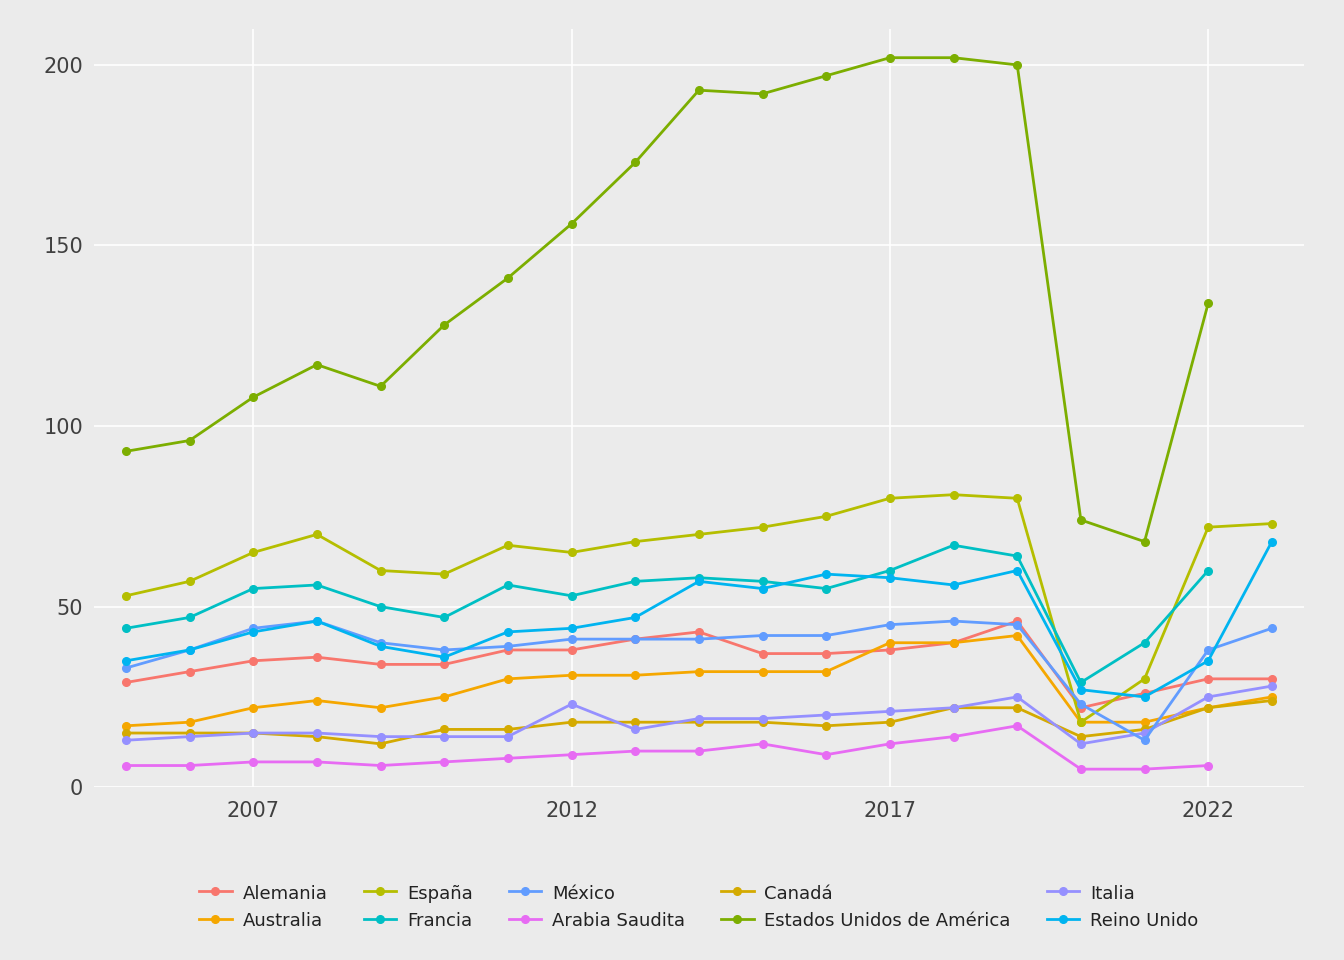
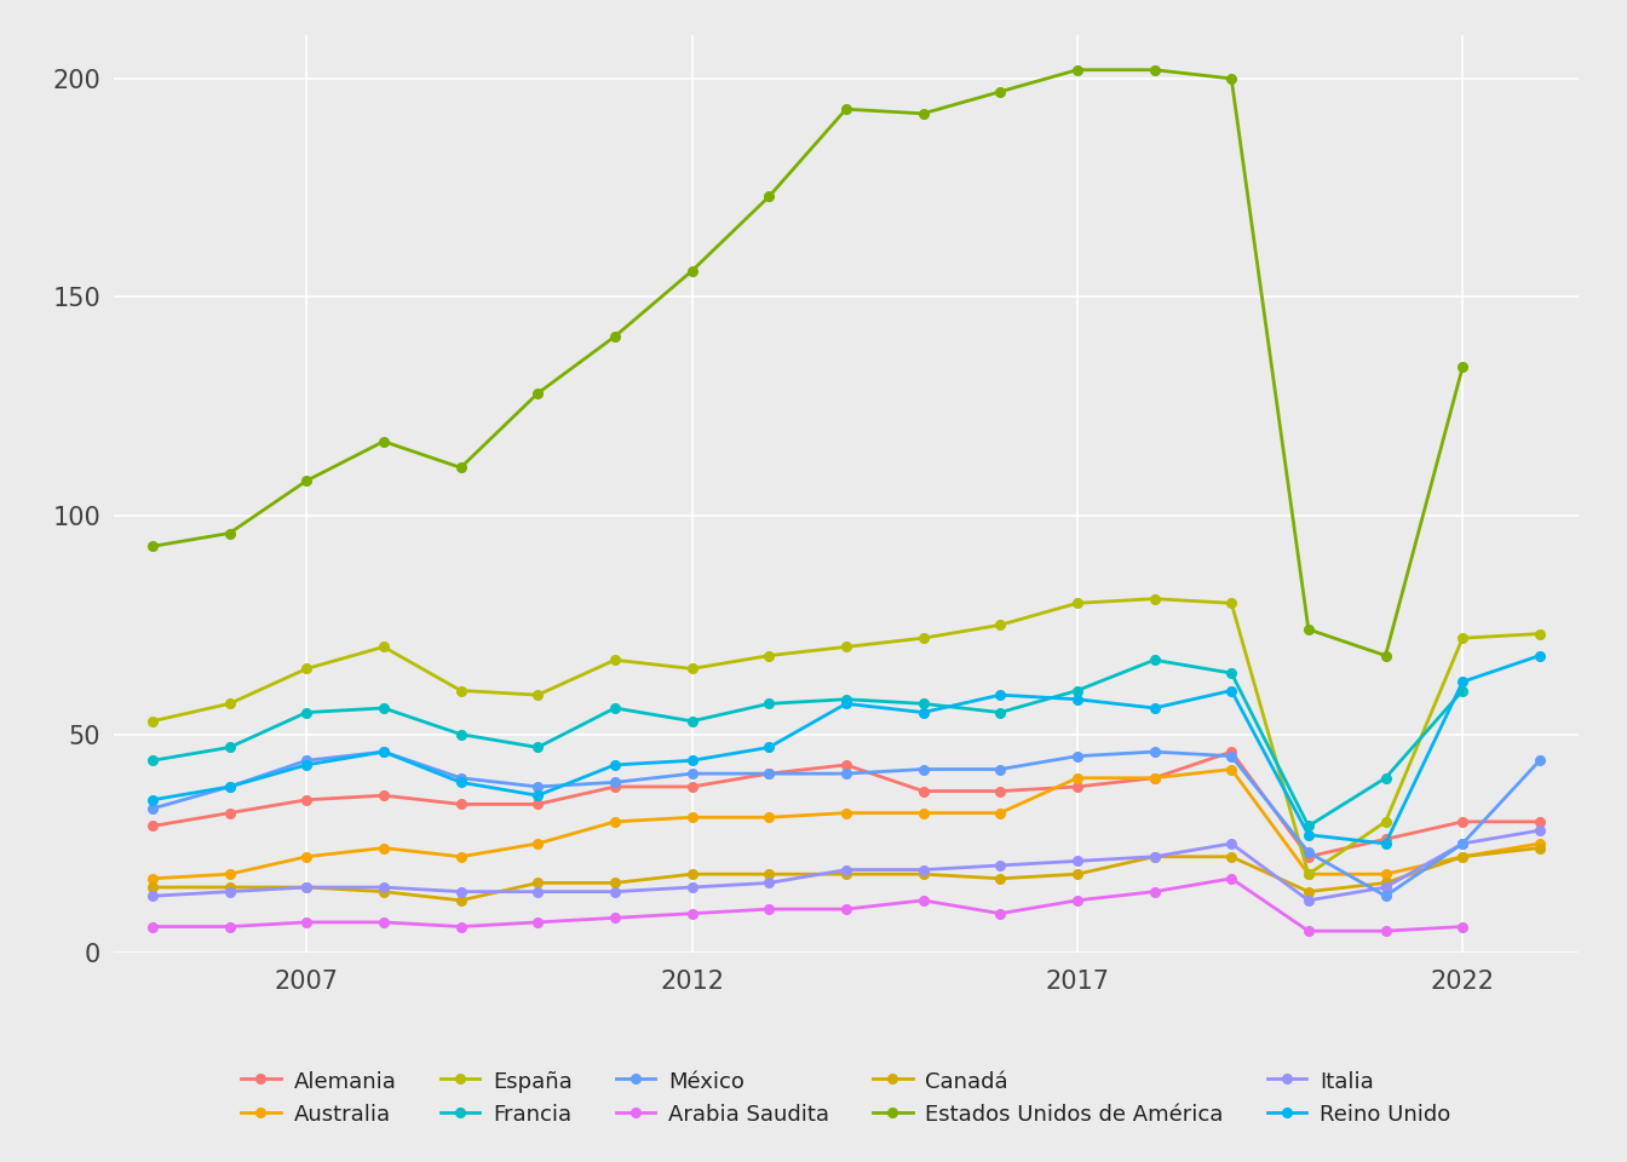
Italia/2012: 23 -> 15
México/2022: 38 -> 25
Reino Unido/2022: 35 -> 62
